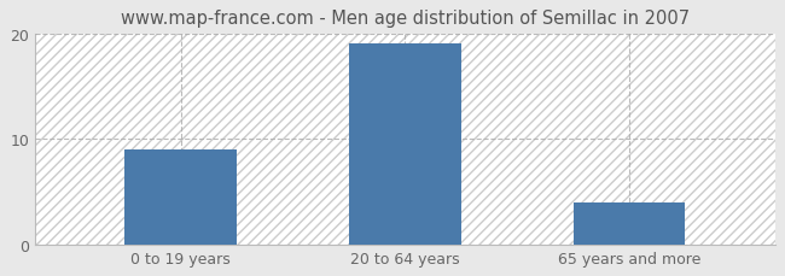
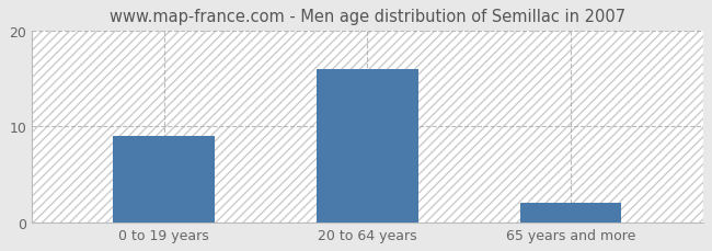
20 to 64 years: 19 -> 16
65 years and more: 4 -> 2
